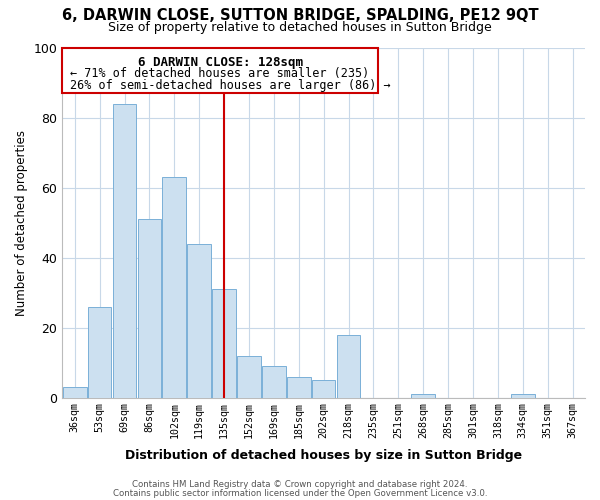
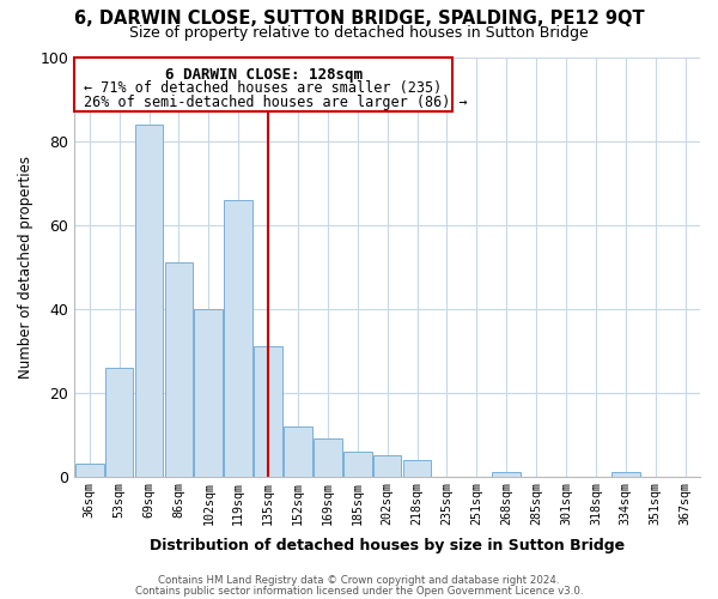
102sqm: 63 -> 40
119sqm: 44 -> 66
218sqm: 18 -> 4
